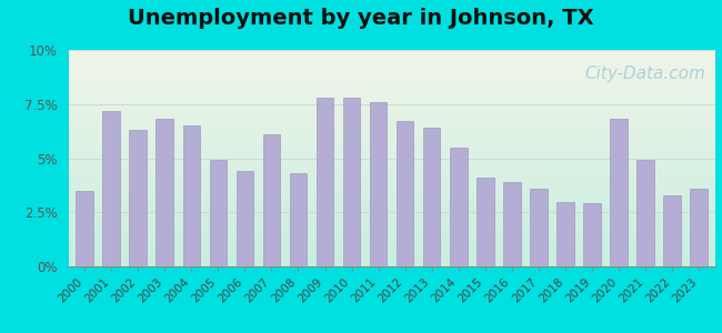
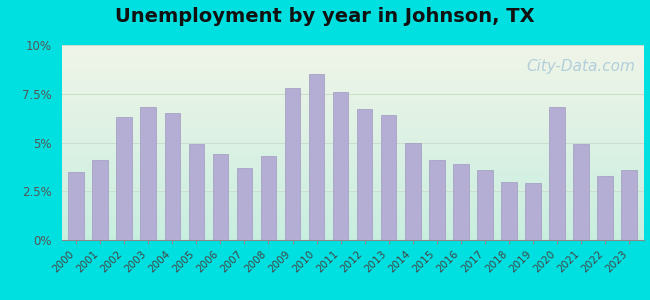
2001: 7.2% -> 4.1%
2007: 6.1% -> 3.7%
2010: 7.8% -> 8.5%
2014: 5.5% -> 5.0%
